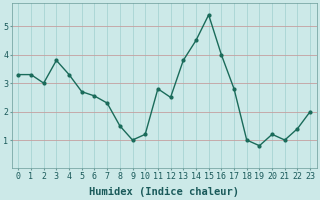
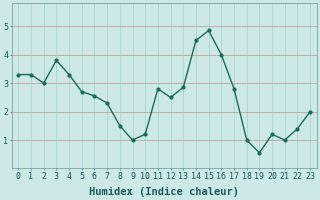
13: 3.80 -> 2.85
15: 5.40 -> 4.85
19: 0.80 -> 0.55
